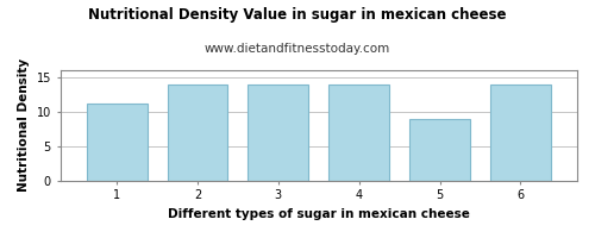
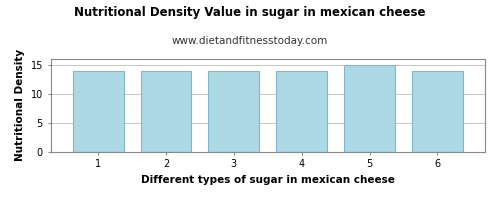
1: 11.2 -> 13.9
5: 9.0 -> 15.0
